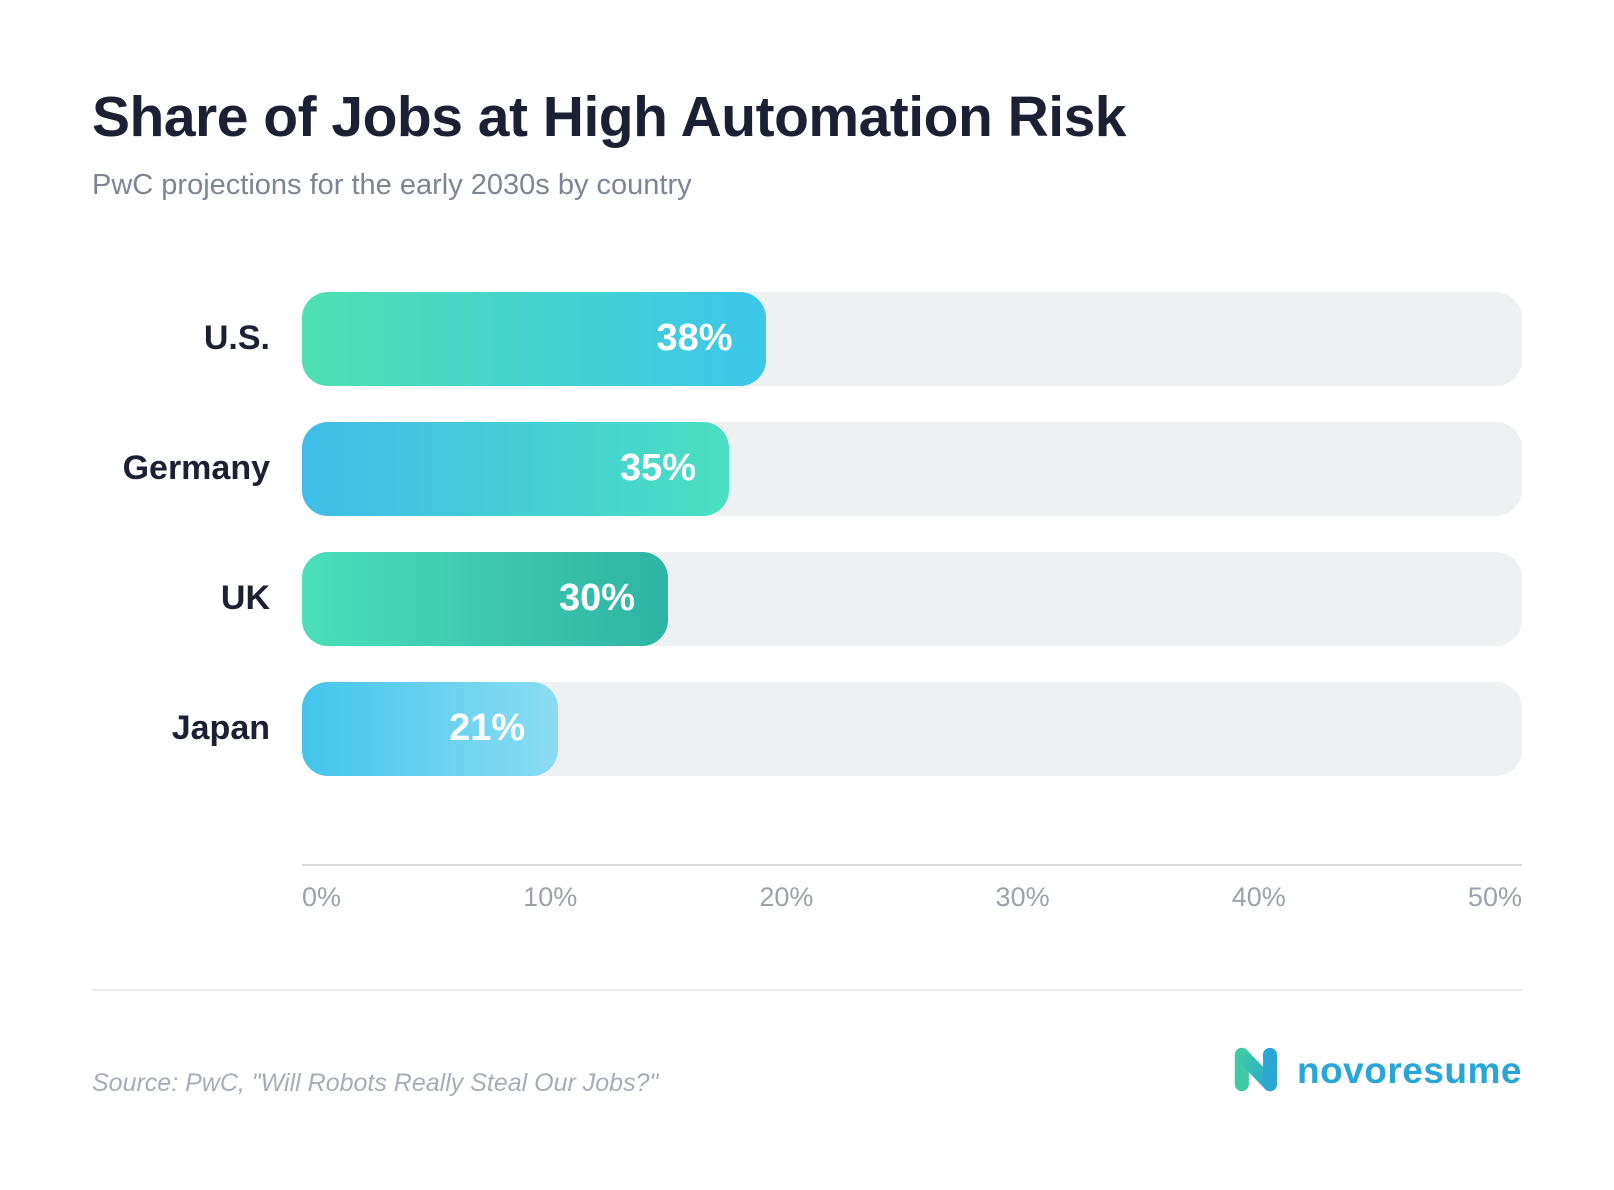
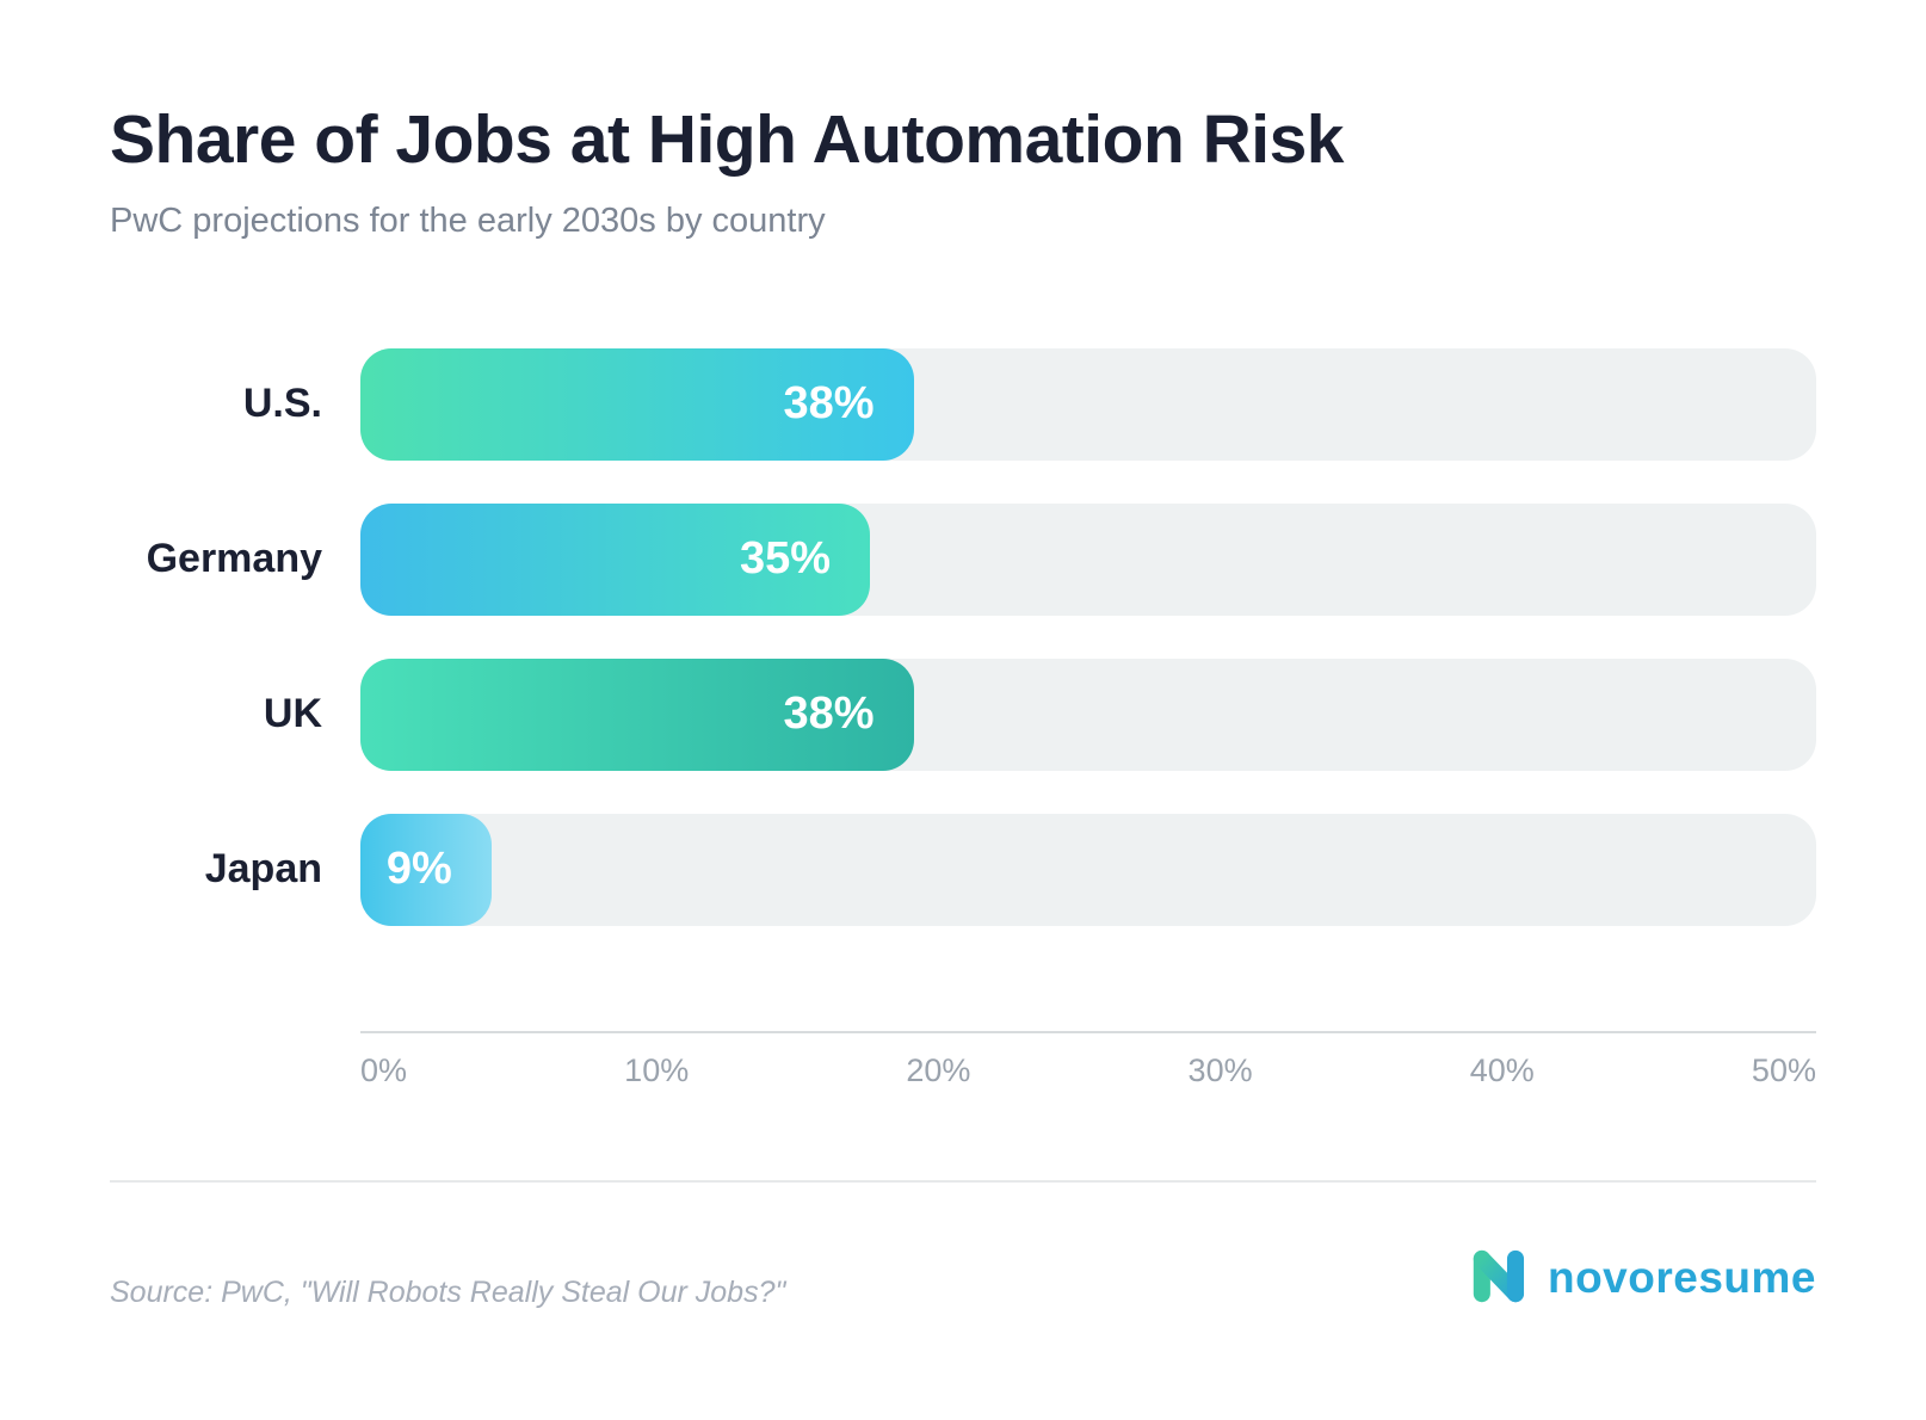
UK: 30% -> 38%
Japan: 21% -> 9%
